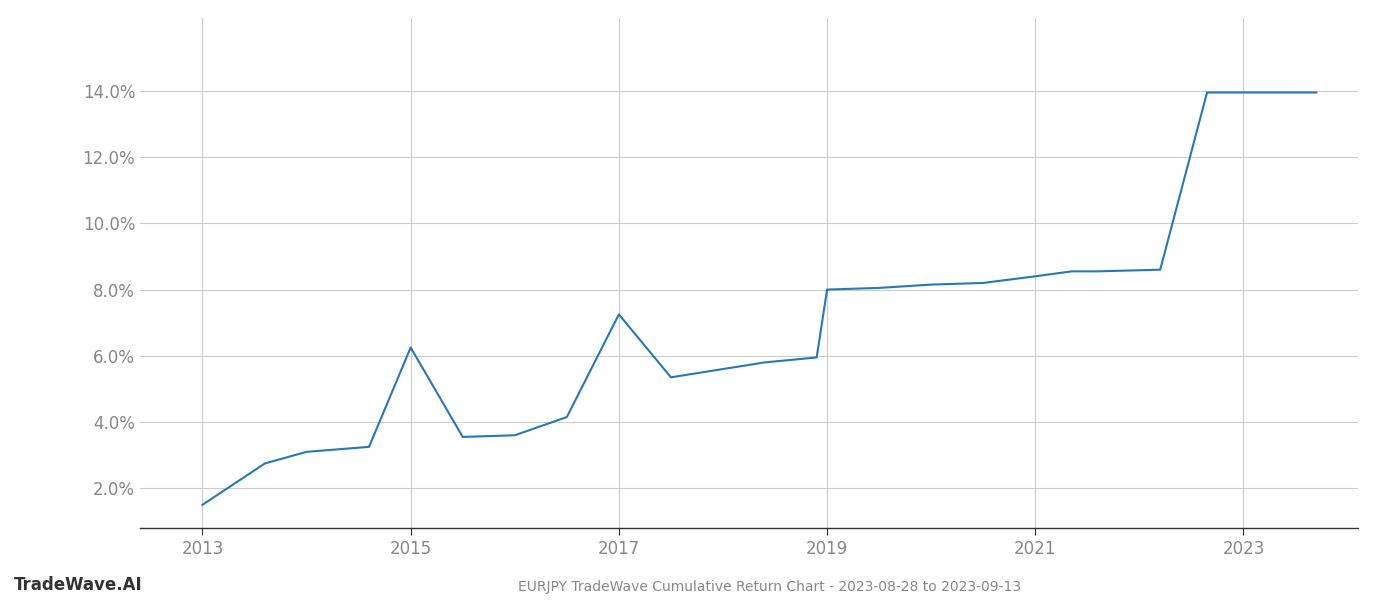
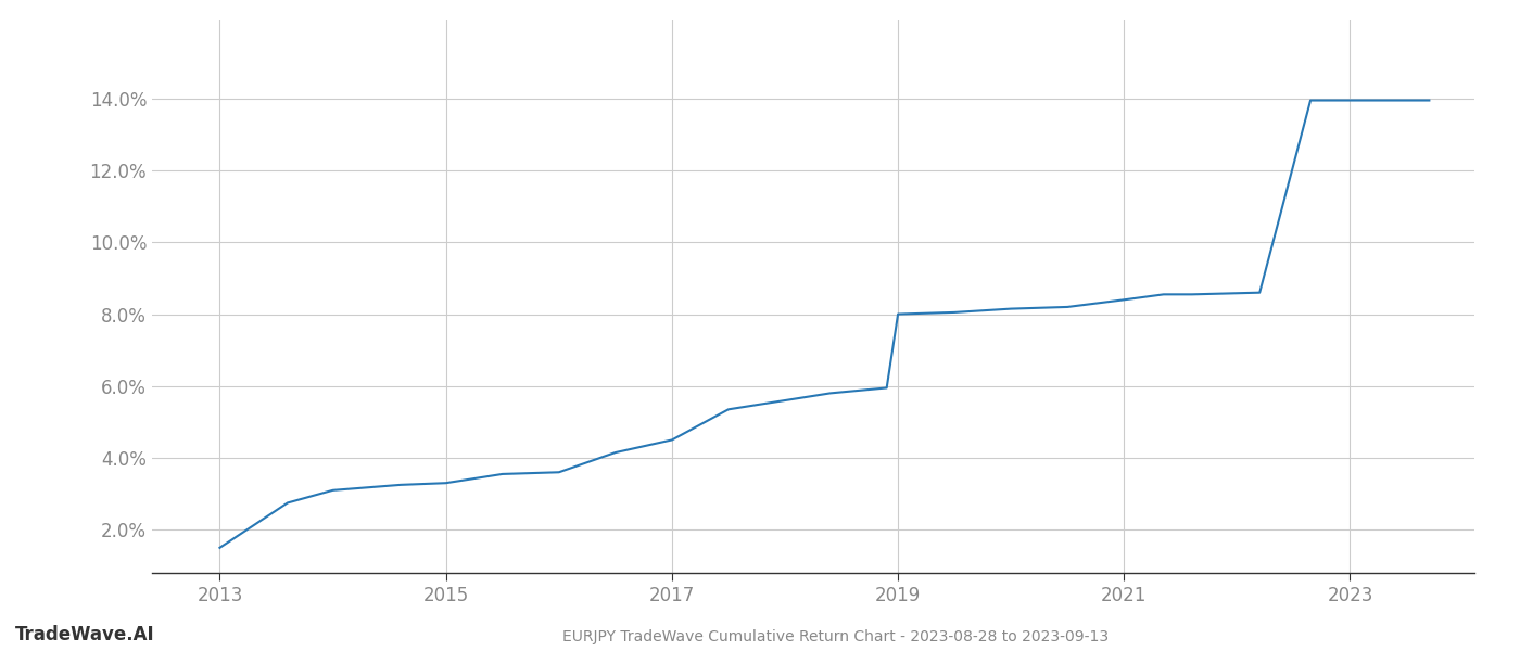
2015: 6.25% -> 3.30%
2017: 7.25% -> 4.50%
